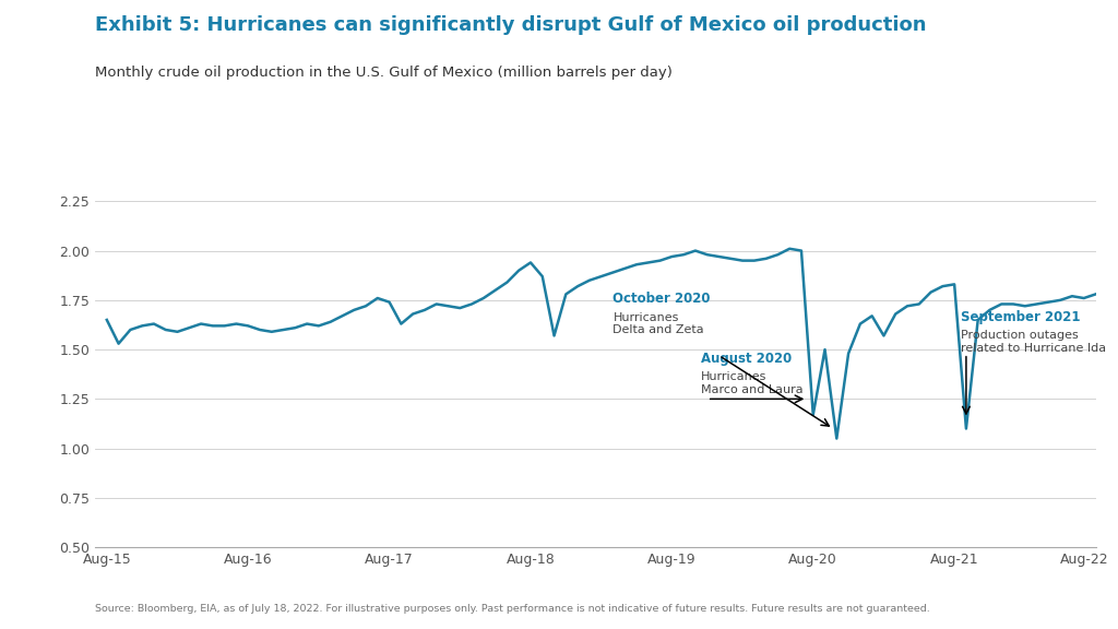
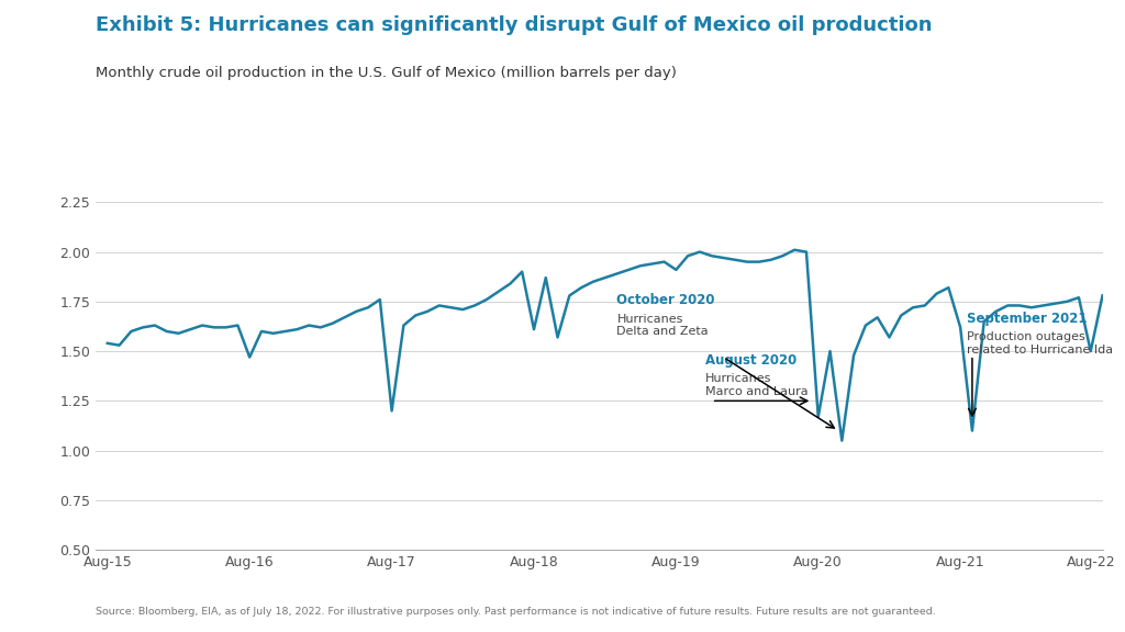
Aug-15: 1.65 -> 1.54
Aug-16: 1.62 -> 1.47
Aug-17: 1.74 -> 1.20
Aug-18: 1.94 -> 1.61
Aug-19: 1.97 -> 1.91
Aug-21: 1.83 -> 1.62
Aug-22: 1.76 -> 1.50
